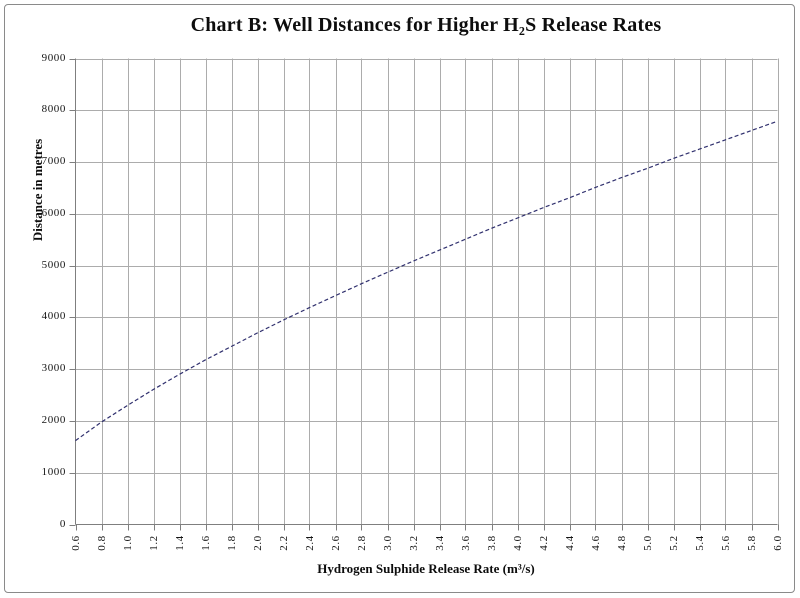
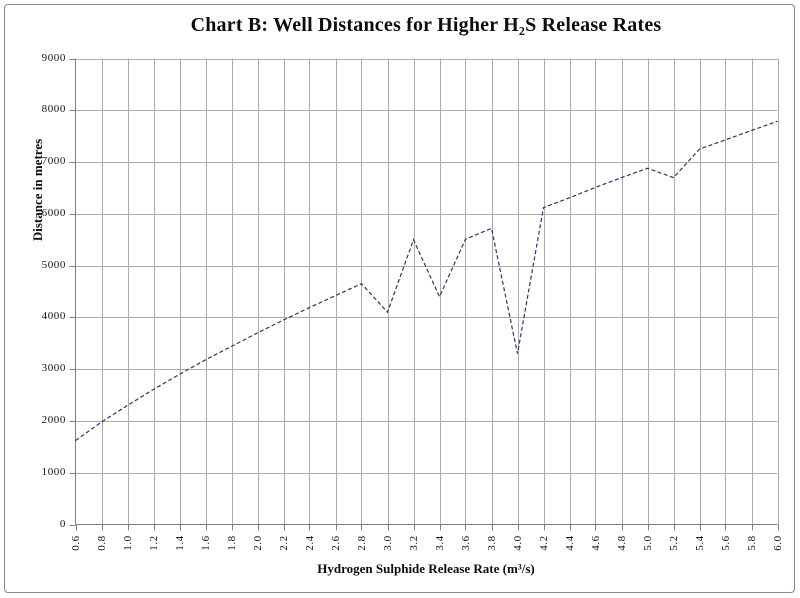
3.0: 4900 -> 4100
3.2: 5100 -> 5500
3.4: 5300 -> 4400
4.0: 5900 -> 3300
5.2: 7100 -> 6700
